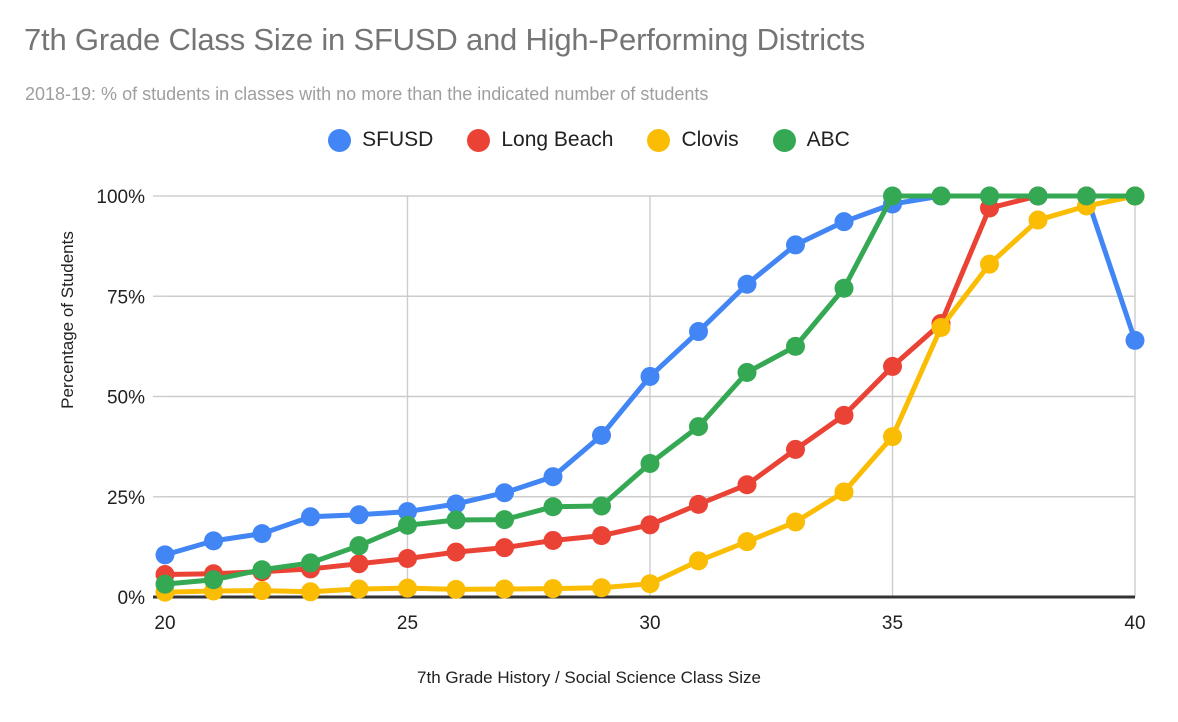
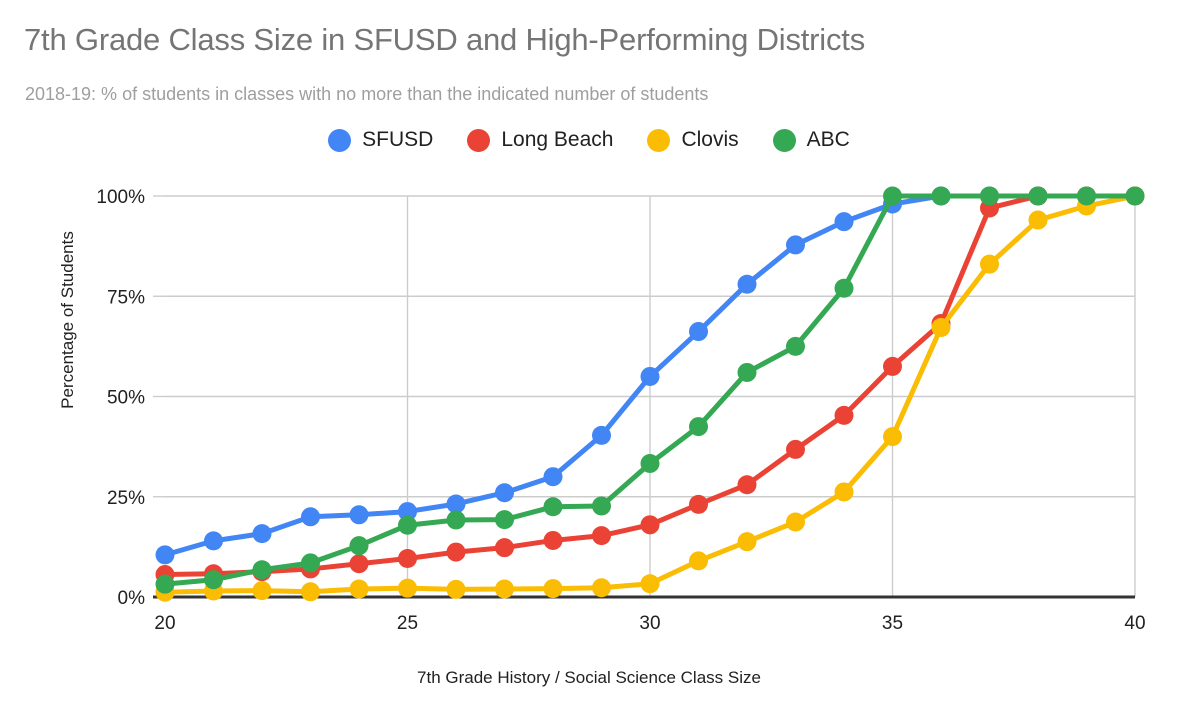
SFUSD/40: 64% -> 100%
